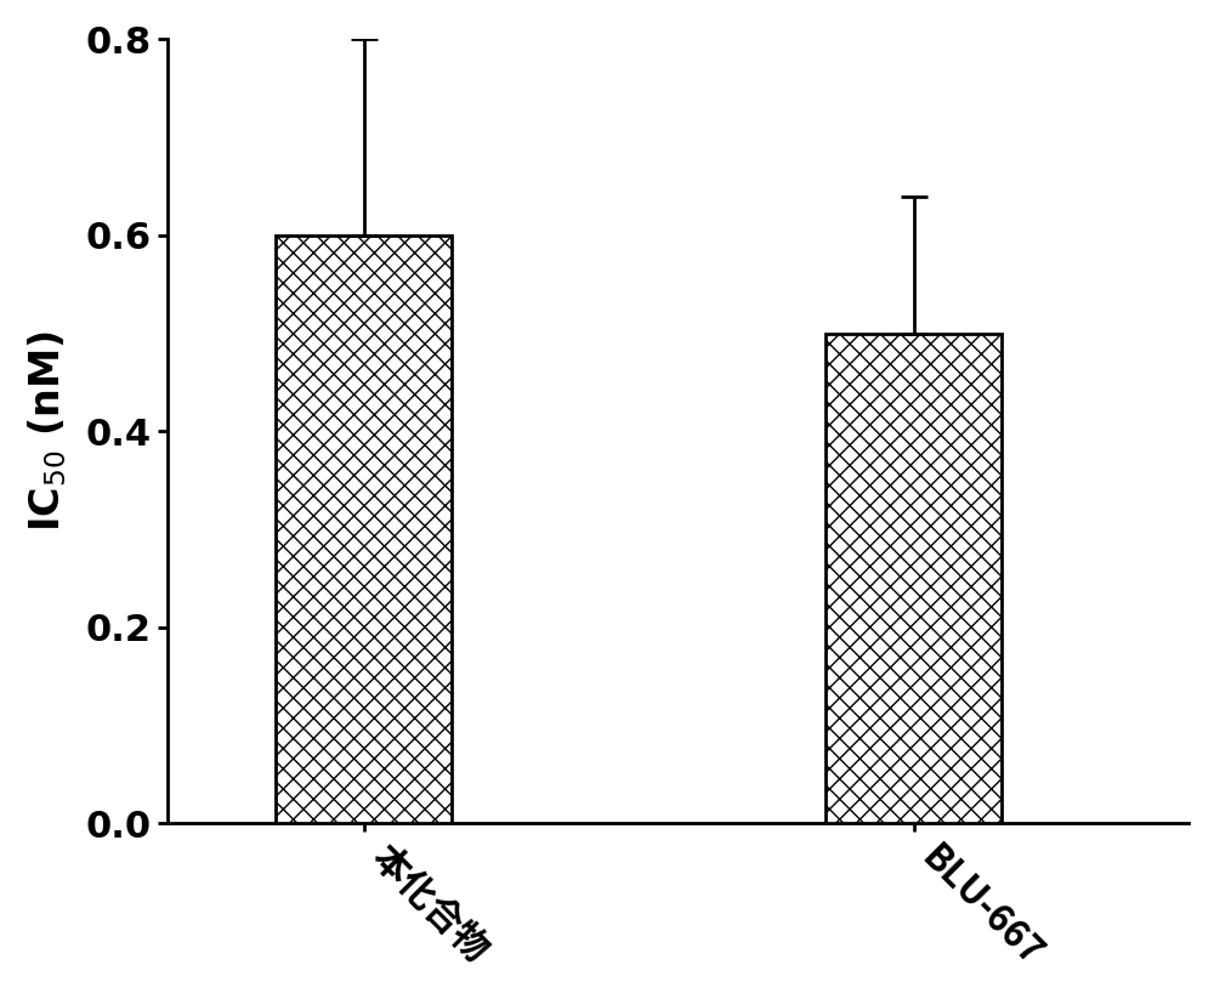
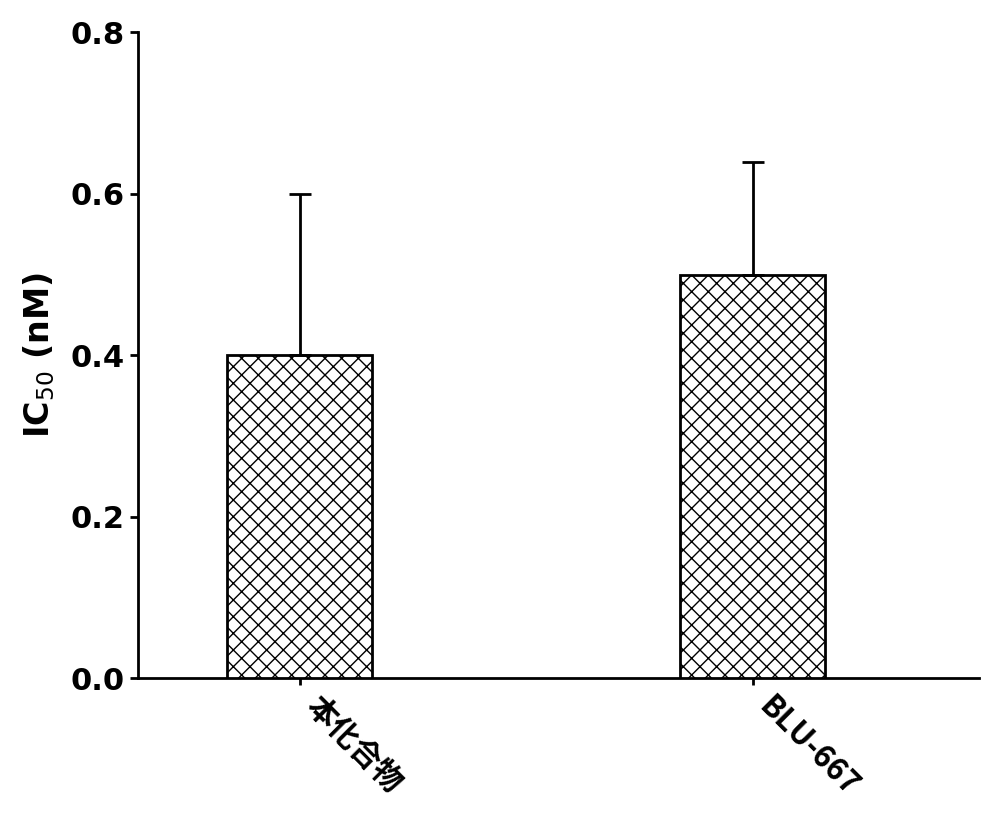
本化合物: 0.6 -> 0.4
